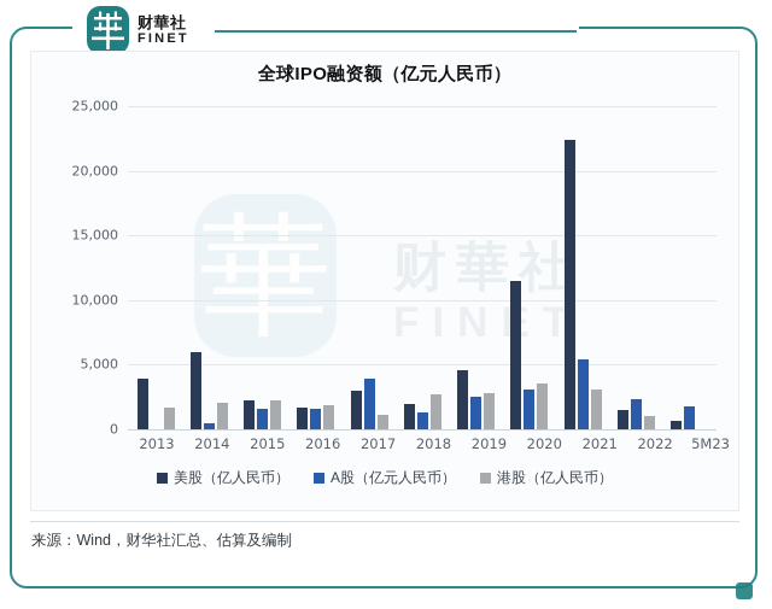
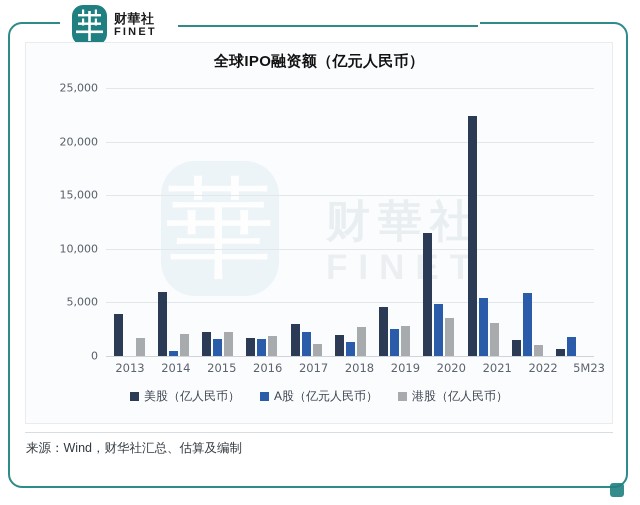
A股（亿元人民币）/2017: 3900 -> 2200
A股（亿元人民币）/2020: 3100 -> 4800
A股（亿元人民币）/2022: 2300 -> 5900
